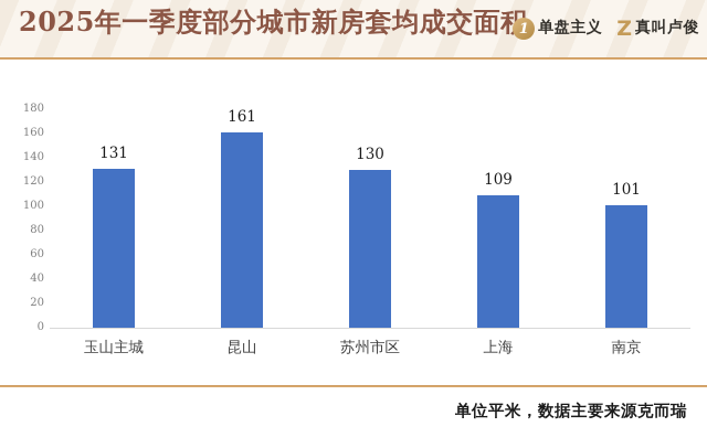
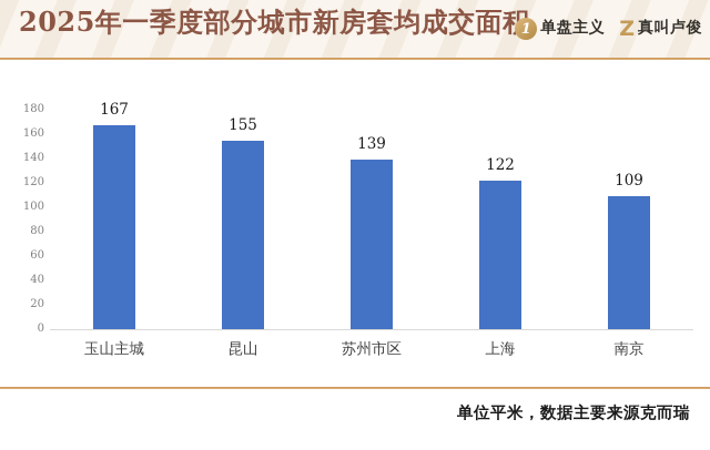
玉山主城: 131 -> 167
昆山: 161 -> 155
苏州市区: 130 -> 139
上海: 109 -> 122
南京: 101 -> 109
